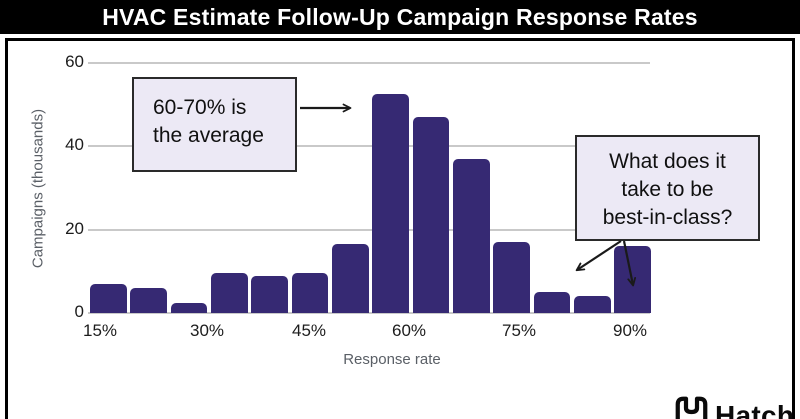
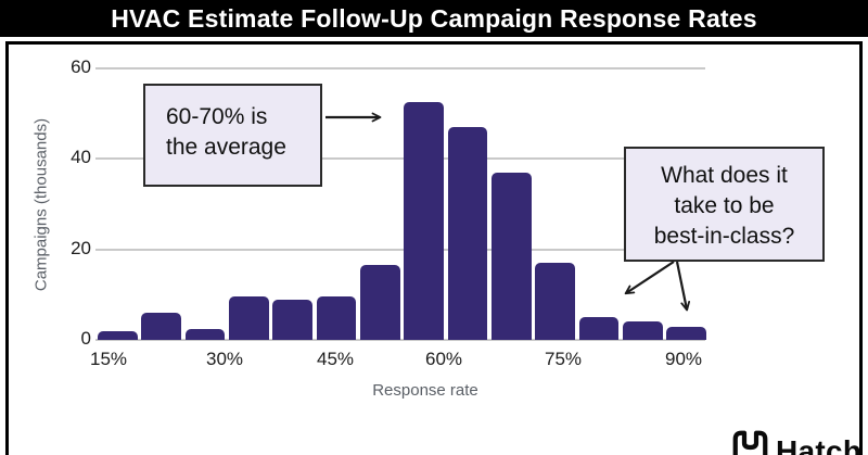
15%: 7 -> 2
90%: 16 -> 3
